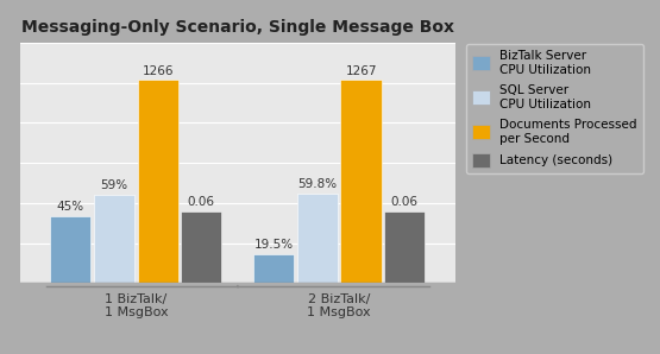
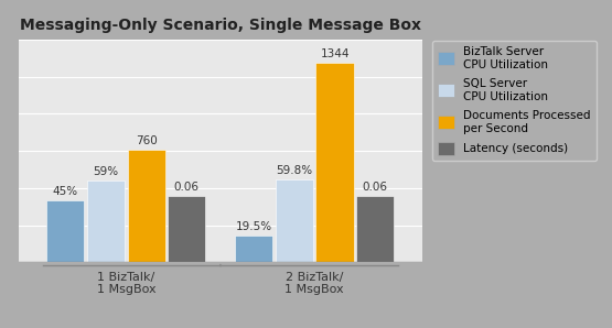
Documents Processed per Second/1 BizTalk/ 1 MsgBox: 1266 -> 760
Documents Processed per Second/2 BizTalk/ 1 MsgBox: 1267 -> 1344
